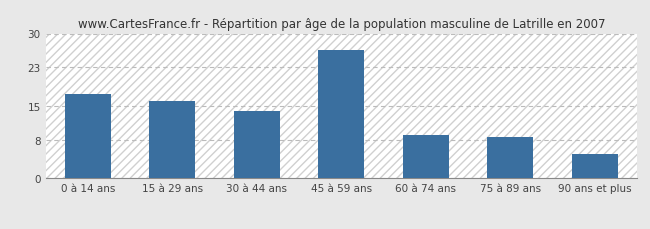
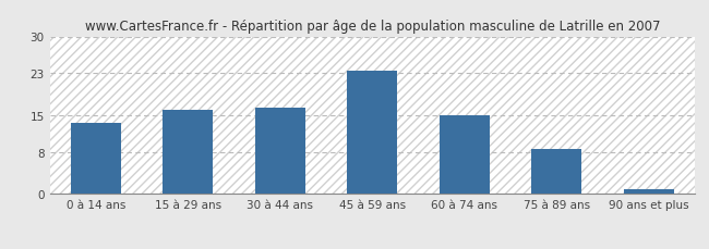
0 à 14 ans: 17.5 -> 13.5
30 à 44 ans: 14.0 -> 16.5
45 à 59 ans: 26.5 -> 23.5
60 à 74 ans: 9.0 -> 15.0
90 ans et plus: 5.0 -> 1.0
